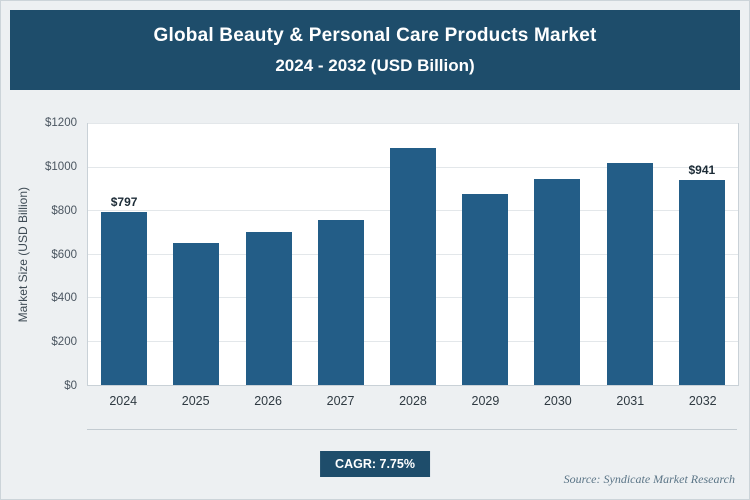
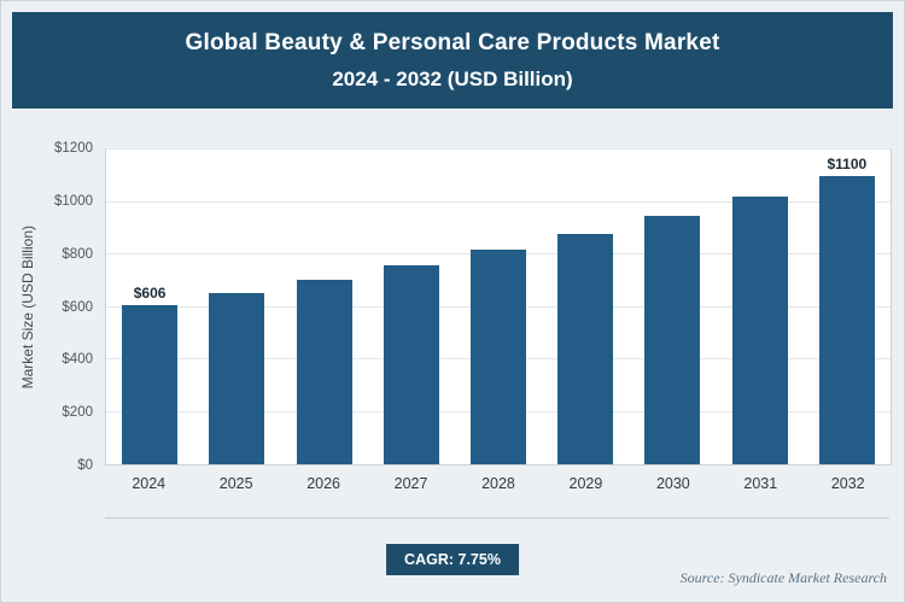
2024: $797 -> $606
2028: $1090 -> $820
2032: $941 -> $1100
